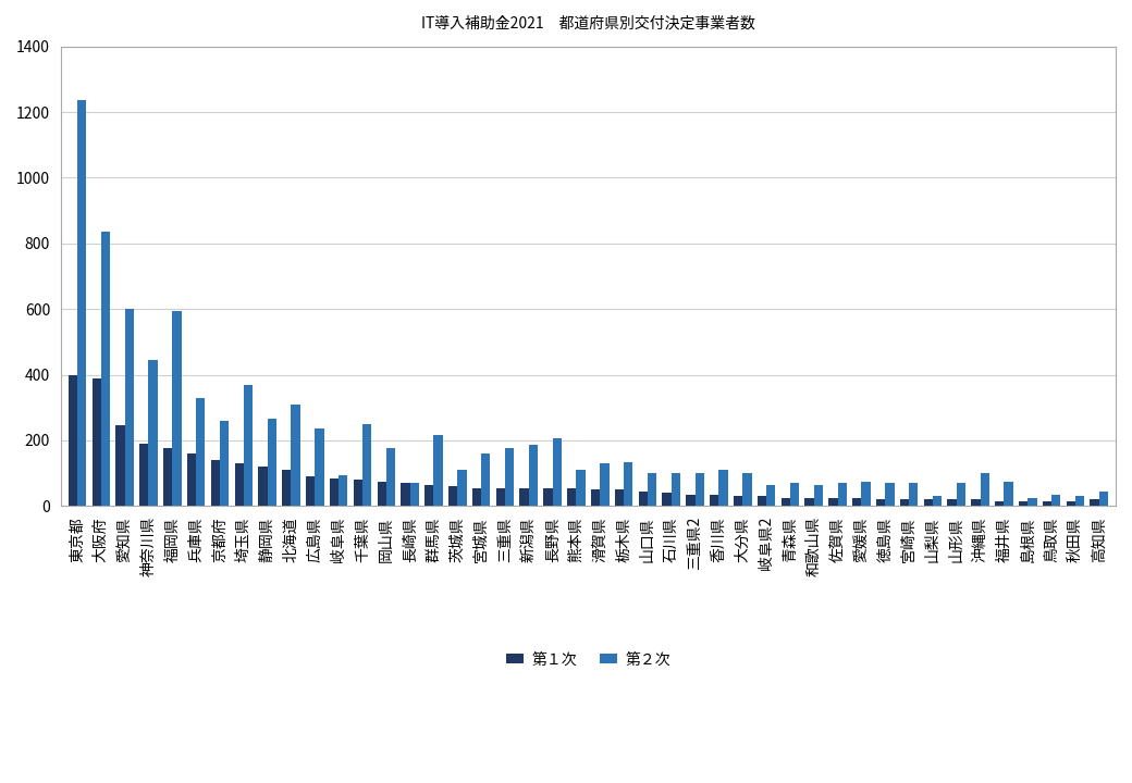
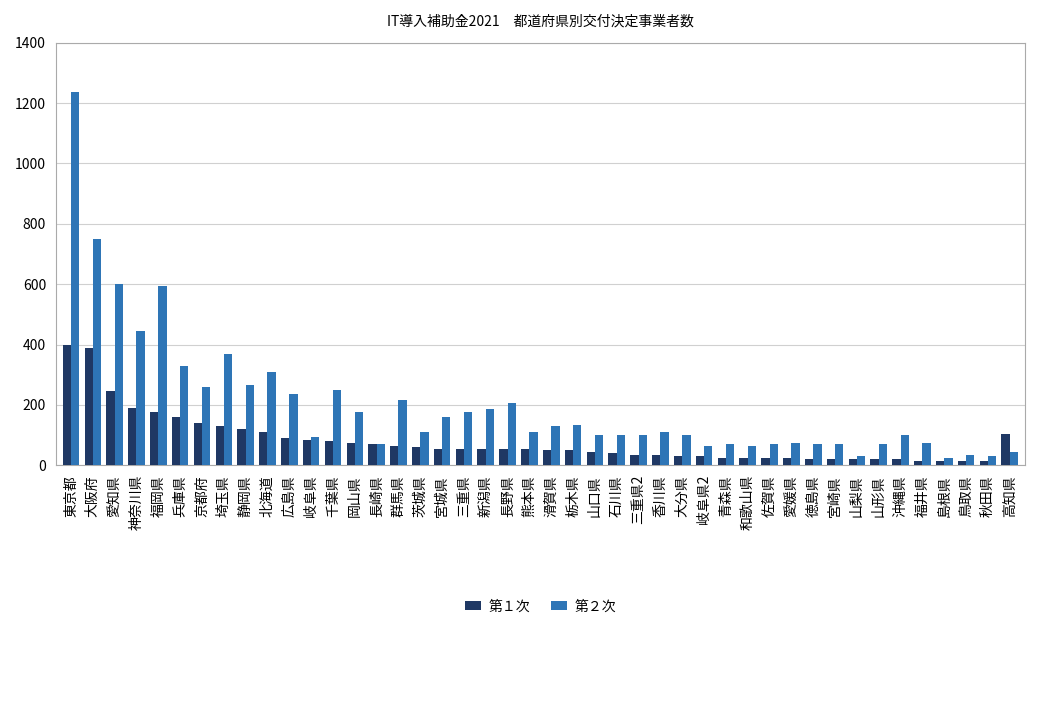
第２次/大阪府: 835 -> 750
第１次/高知県: 20 -> 105
